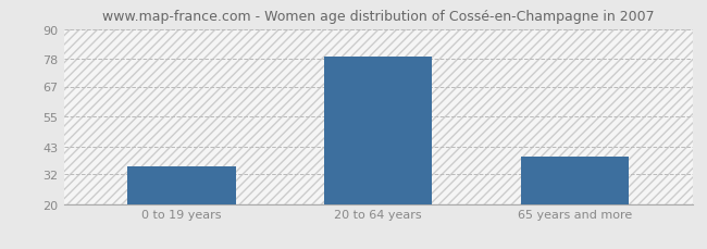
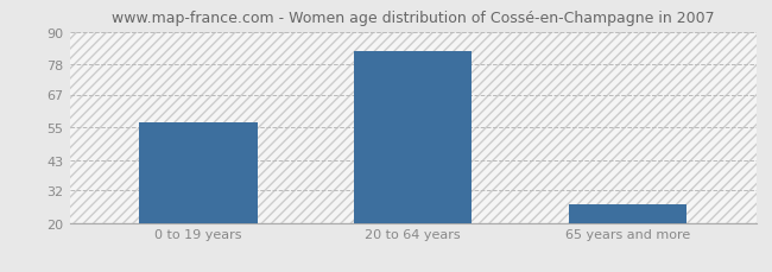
0 to 19 years: 35 -> 57
20 to 64 years: 79 -> 83
65 years and more: 39 -> 27
